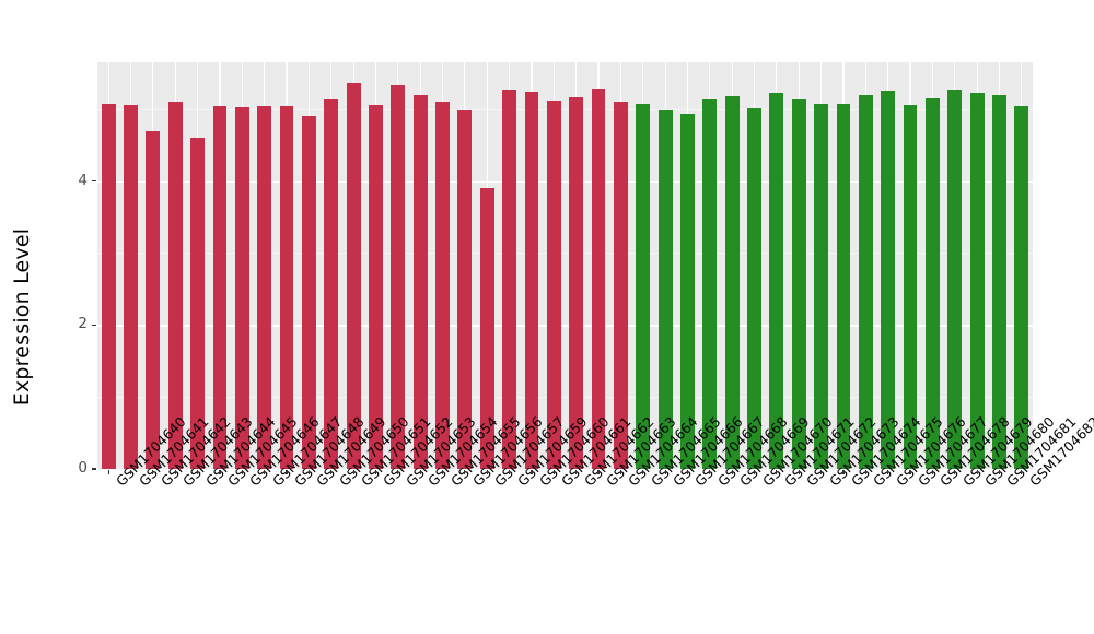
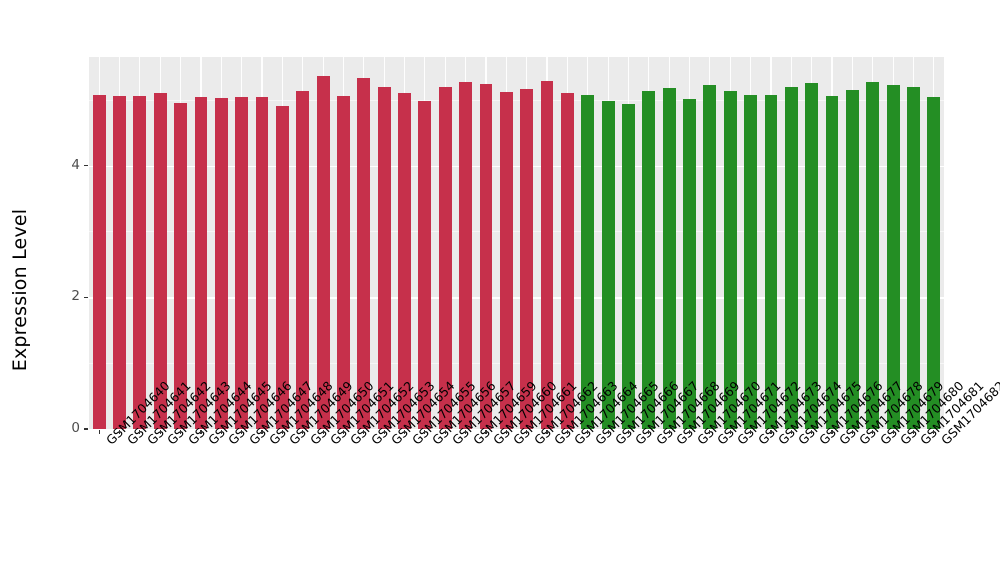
GSM1704642: 4.7 -> 5.1
GSM1704644: 4.6 -> 5.0
GSM1704657: 3.9 -> 5.2
